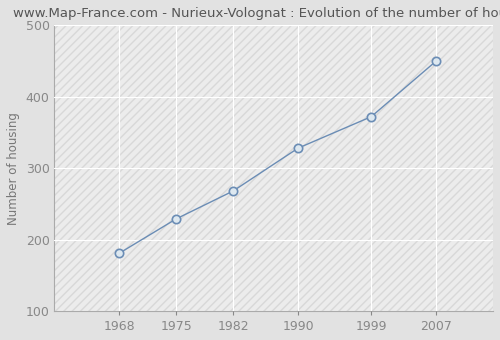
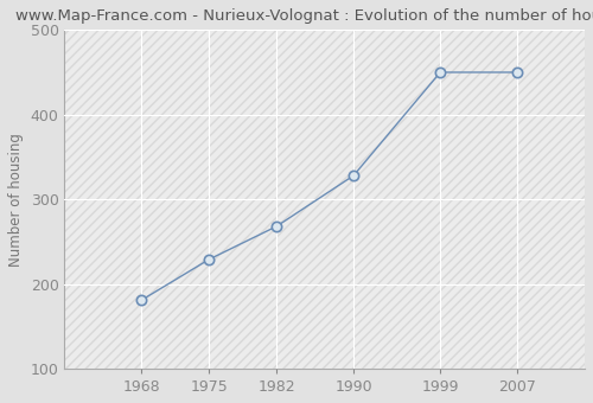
1999: 372 -> 450
